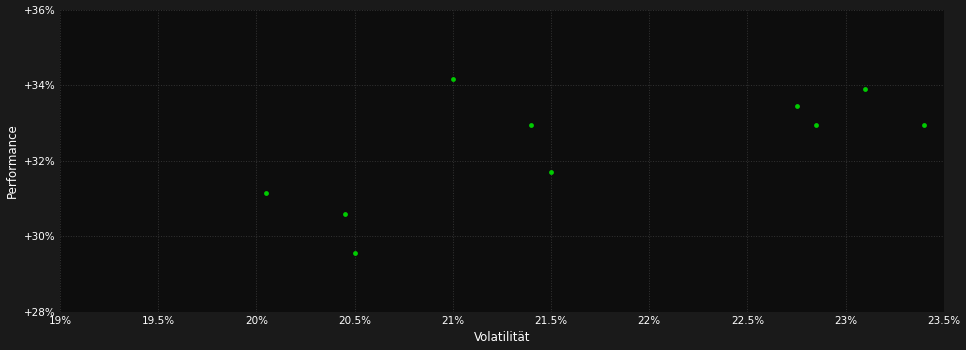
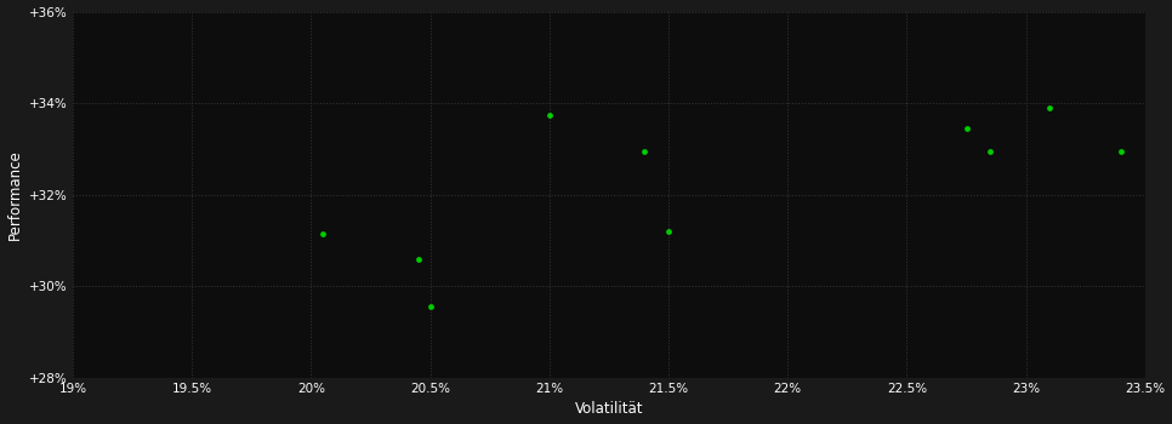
21%: 34.15% -> 33.75%
21.5%: 31.70% -> 31.20%
